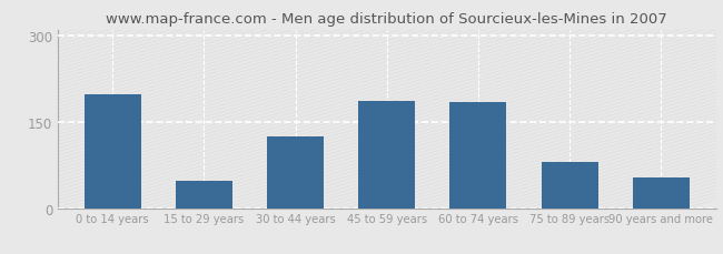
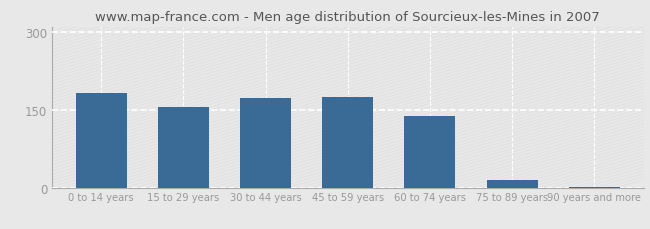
0 to 14 years: 198 -> 183
15 to 29 years: 48 -> 155
30 to 44 years: 124 -> 172
45 to 59 years: 186 -> 175
60 to 74 years: 184 -> 138
75 to 89 years: 80 -> 15
90 years and more: 54 -> 2
